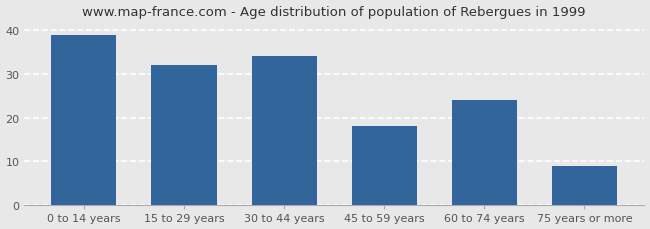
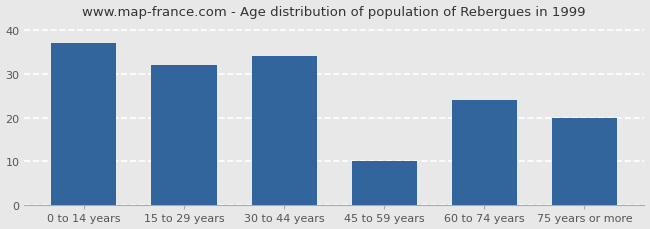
0 to 14 years: 39 -> 37
45 to 59 years: 18 -> 10
75 years or more: 9 -> 20
